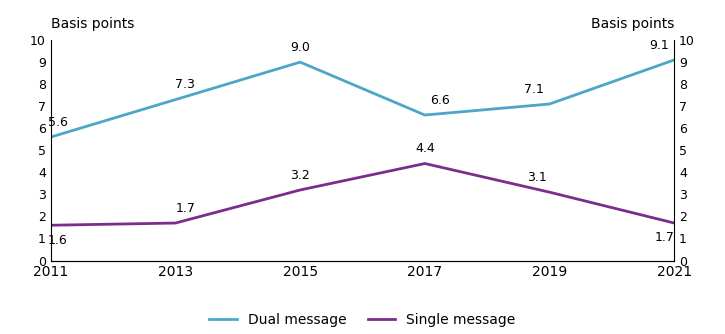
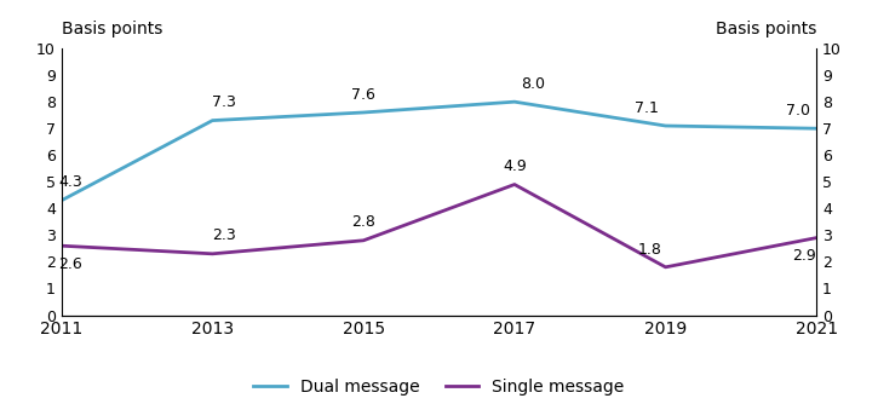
Dual message/2011: 5.6 -> 4.3
Single message/2011: 1.6 -> 2.6
Single message/2013: 1.7 -> 2.3
Dual message/2015: 9.0 -> 7.6
Single message/2015: 3.2 -> 2.8
Dual message/2017: 6.6 -> 8.0
Single message/2017: 4.4 -> 4.9
Single message/2019: 3.1 -> 1.8
Dual message/2021: 9.1 -> 7.0
Single message/2021: 1.7 -> 2.9
